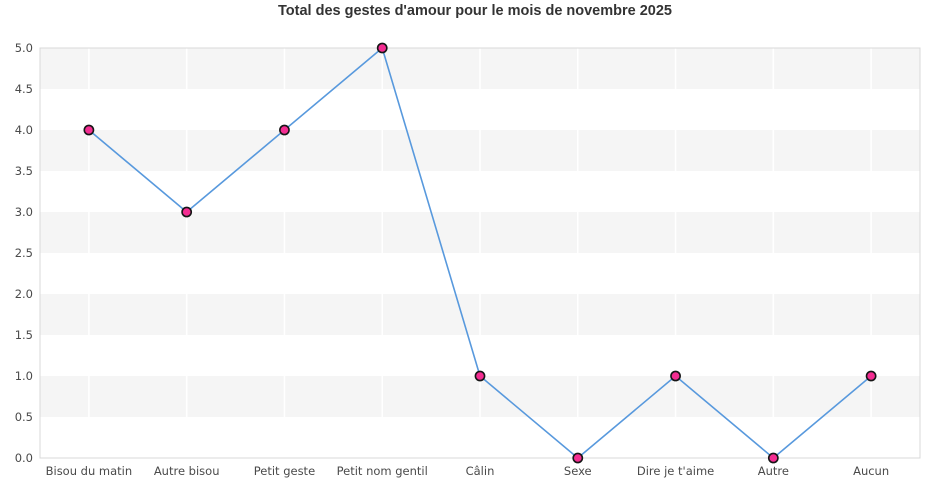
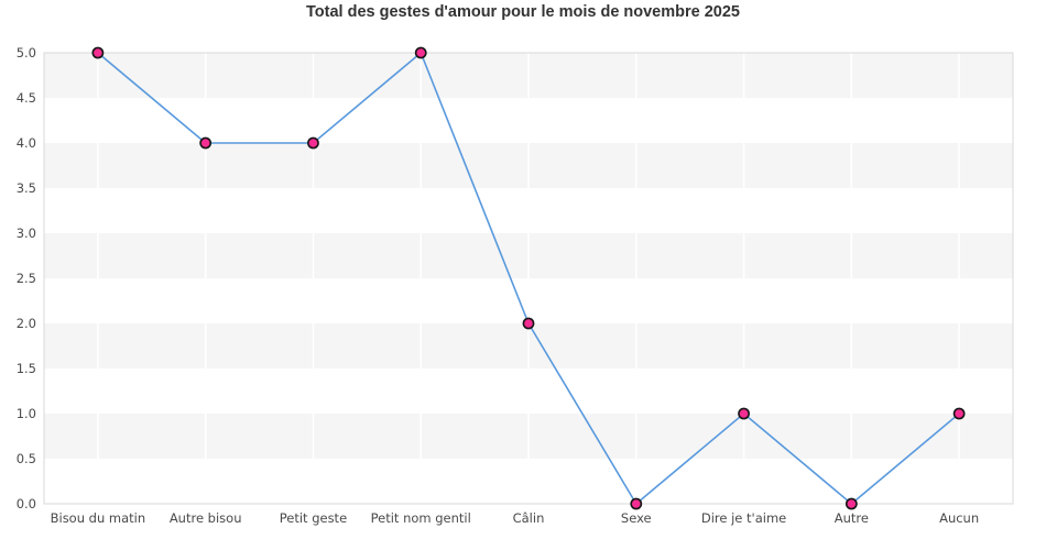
Bisou du matin: 4 -> 5
Autre bisou: 3 -> 4
Câlin: 1 -> 2
